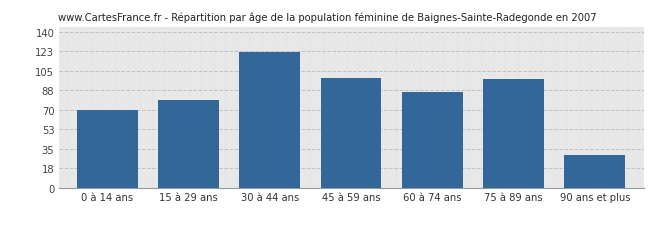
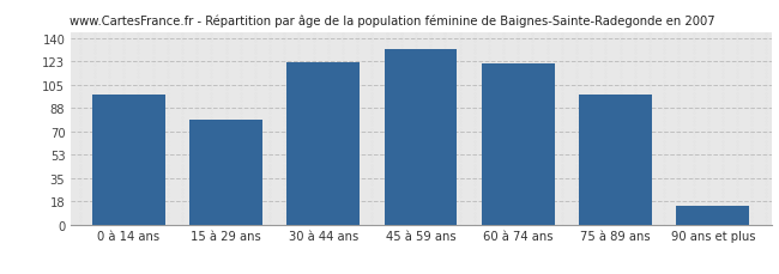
0 à 14 ans: 70 -> 98
45 à 59 ans: 99 -> 132
60 à 74 ans: 86 -> 121
90 ans et plus: 29 -> 14
